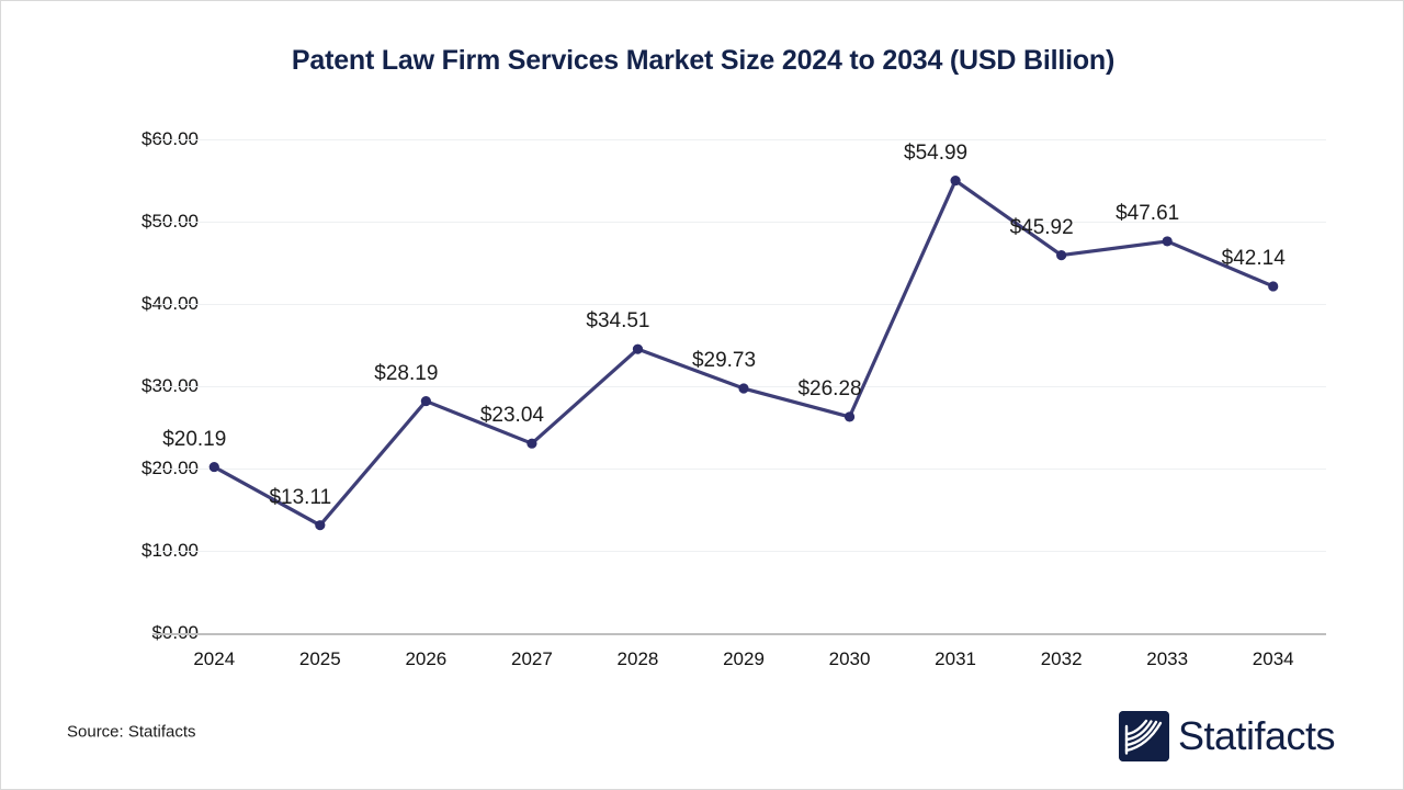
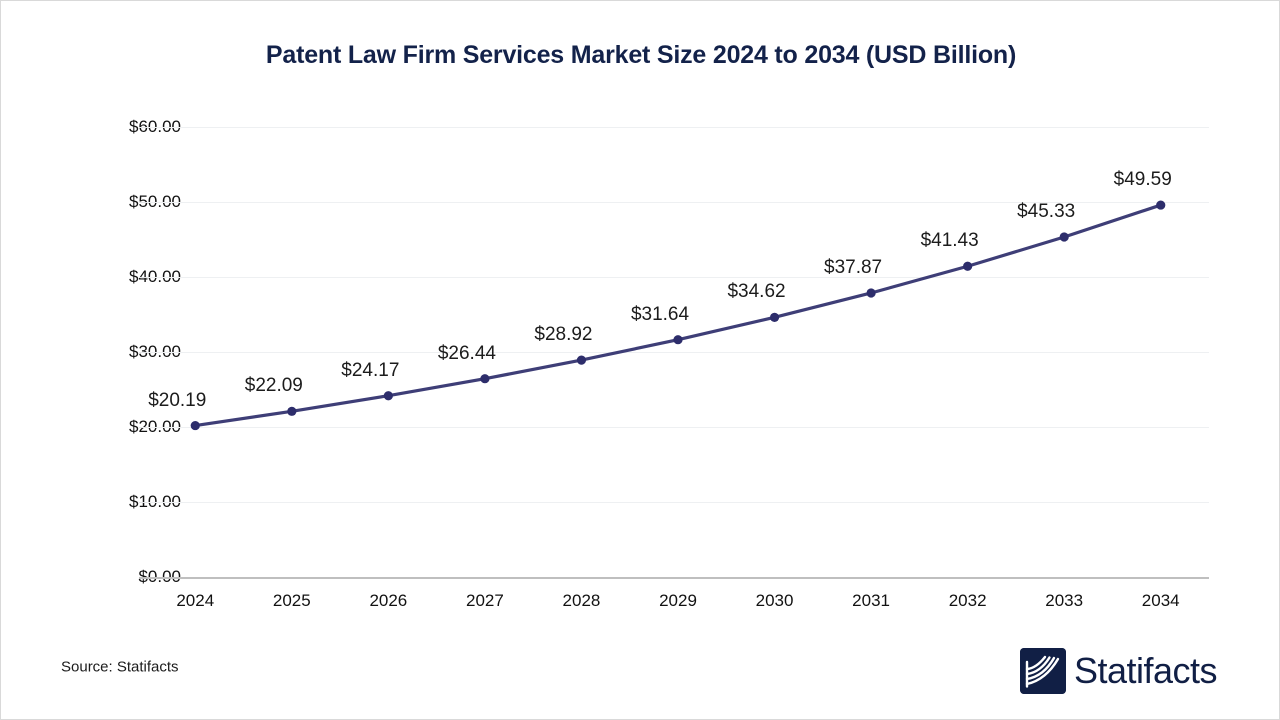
2025: $13.11 -> $22.09
2026: $28.19 -> $24.17
2027: $23.04 -> $26.44
2028: $34.51 -> $28.92
2029: $29.73 -> $31.64
2030: $26.28 -> $34.62
2031: $54.99 -> $37.87
2032: $45.92 -> $41.43
2033: $47.61 -> $45.33
2034: $42.14 -> $49.59
